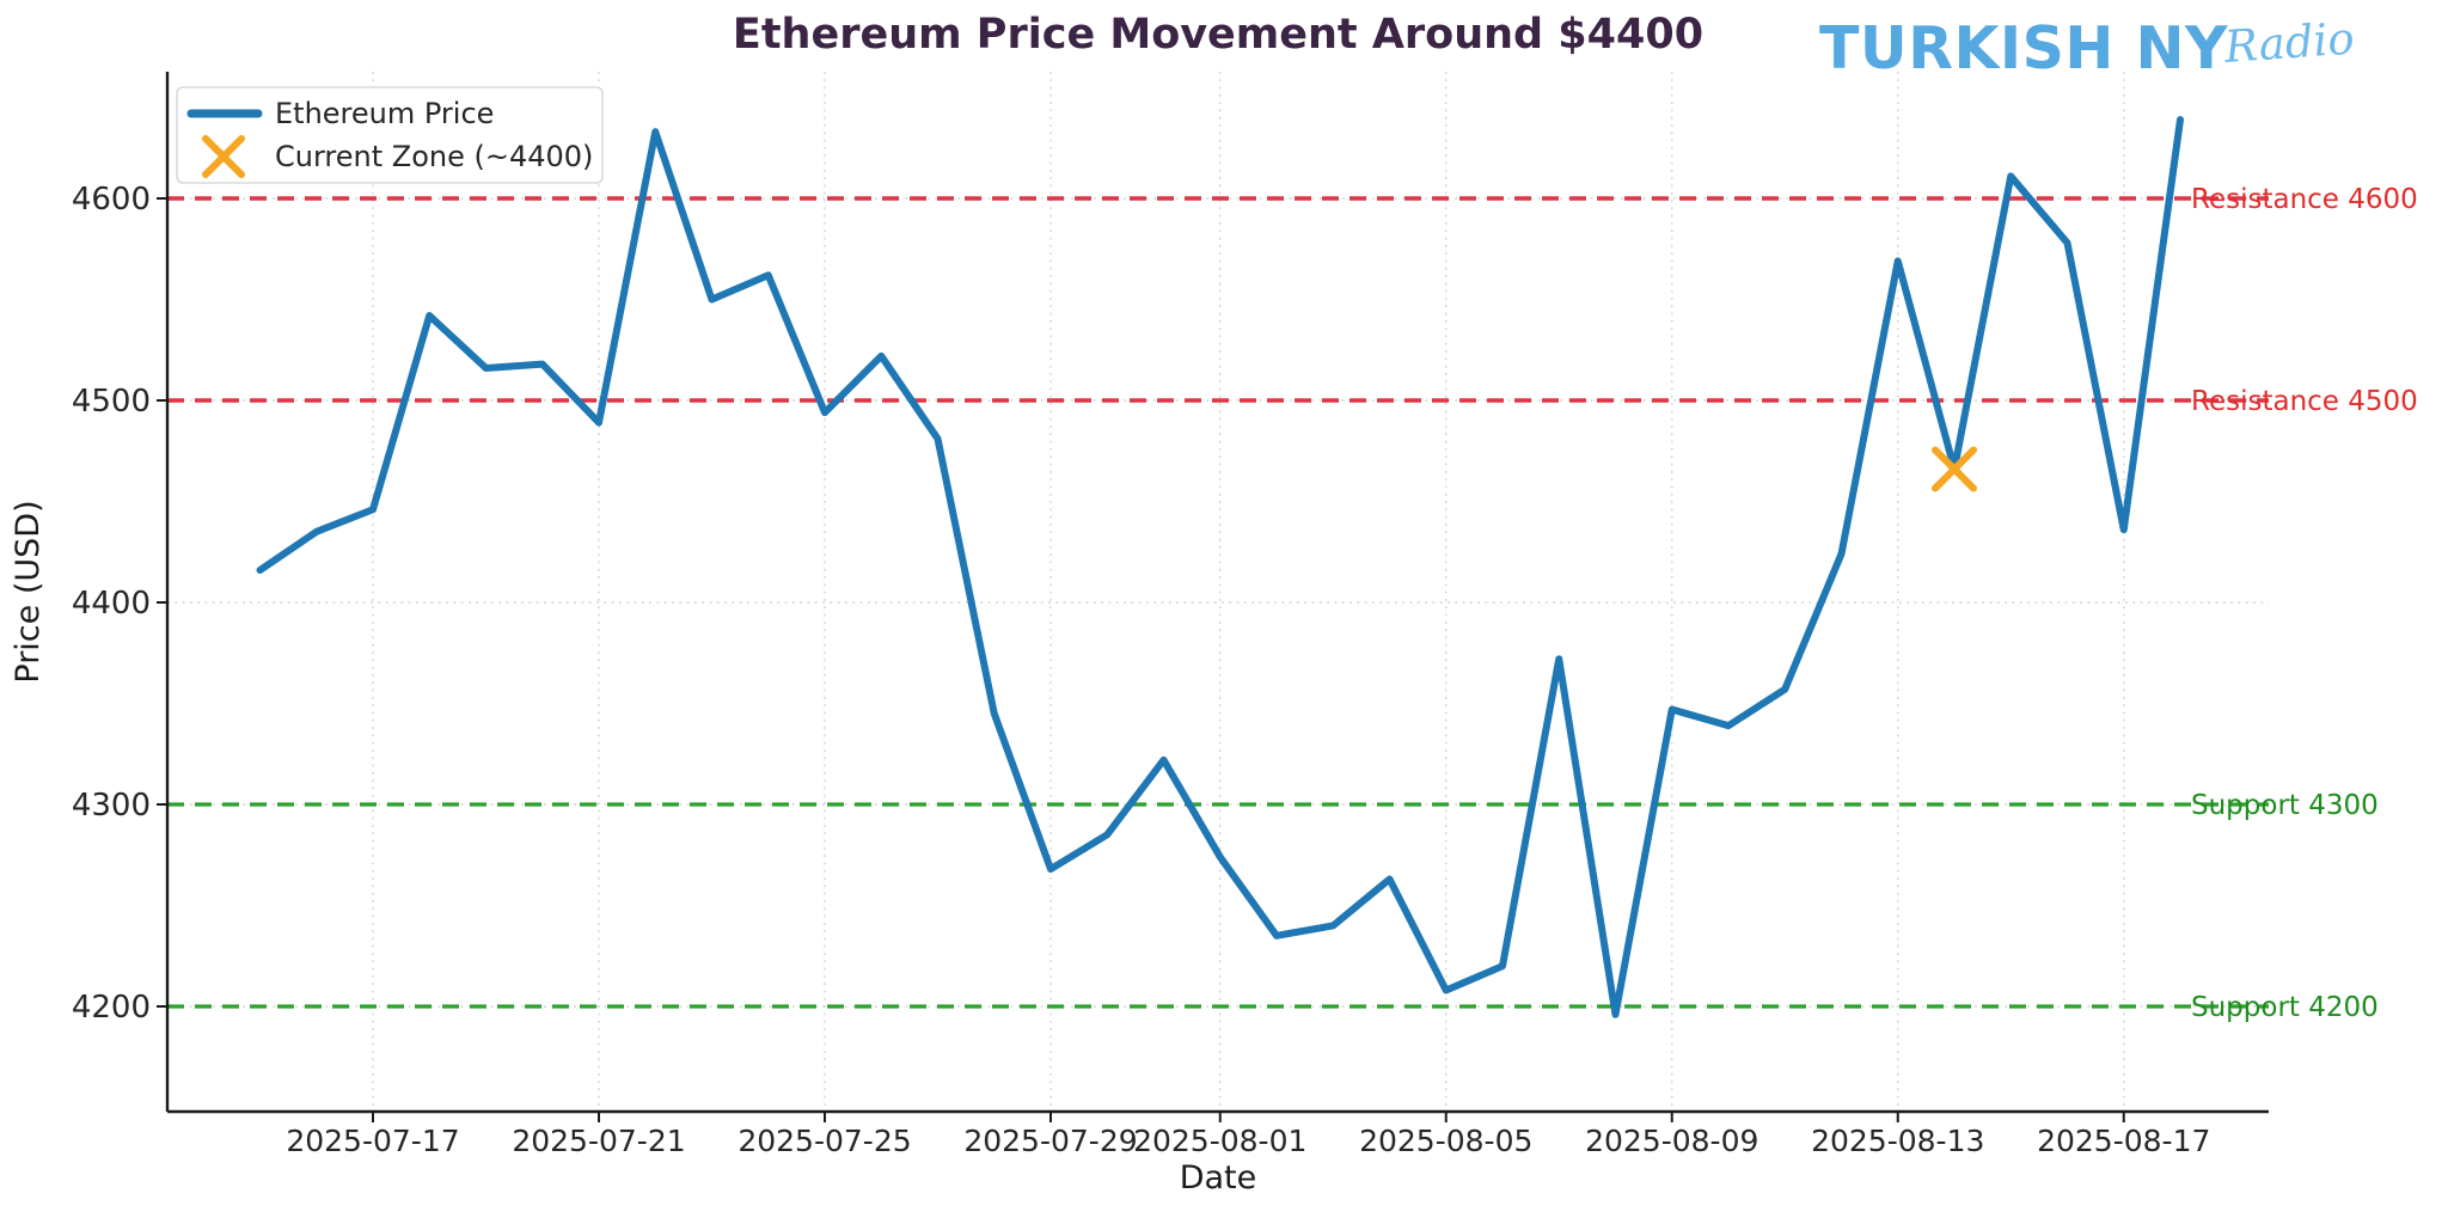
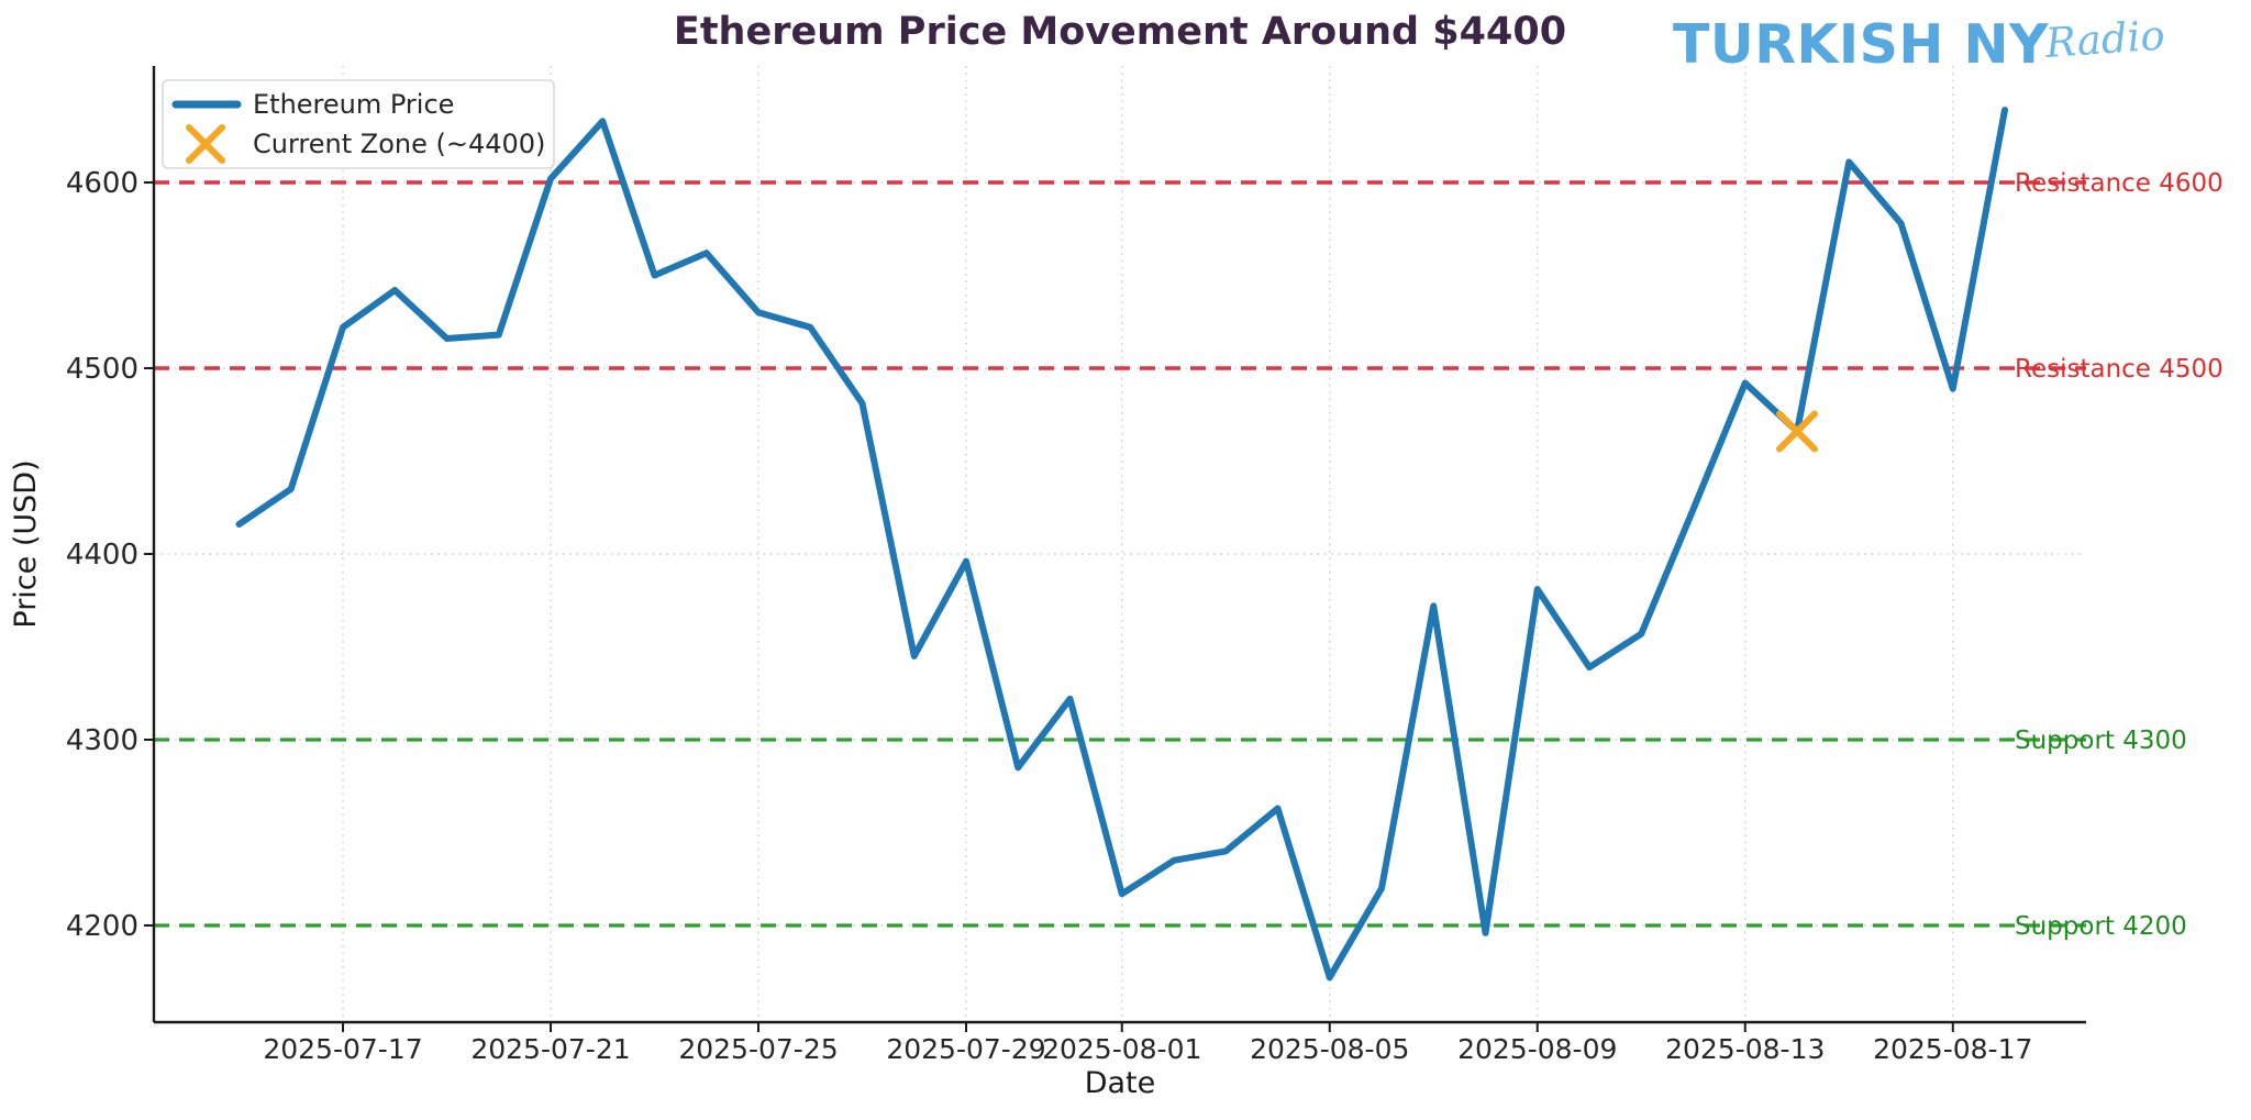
2025-07-17: 4446 -> 4522
2025-07-21: 4489 -> 4602
2025-07-25: 4494 -> 4530
2025-07-29: 4268 -> 4396
2025-08-01: 4274 -> 4217
2025-08-05: 4208 -> 4172
2025-08-09: 4347 -> 4381
2025-08-13: 4569 -> 4492
2025-08-17: 4436 -> 4489
